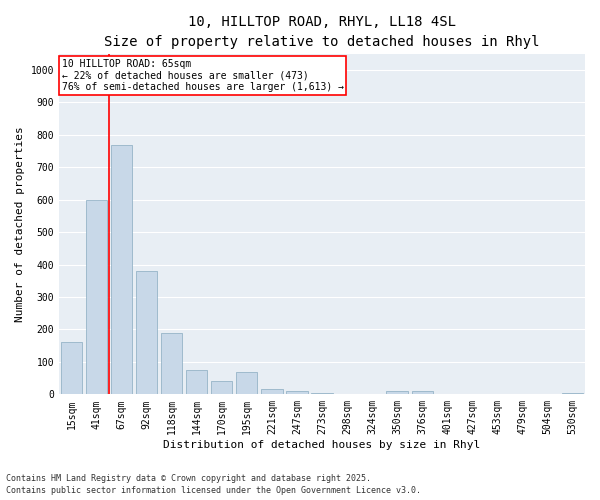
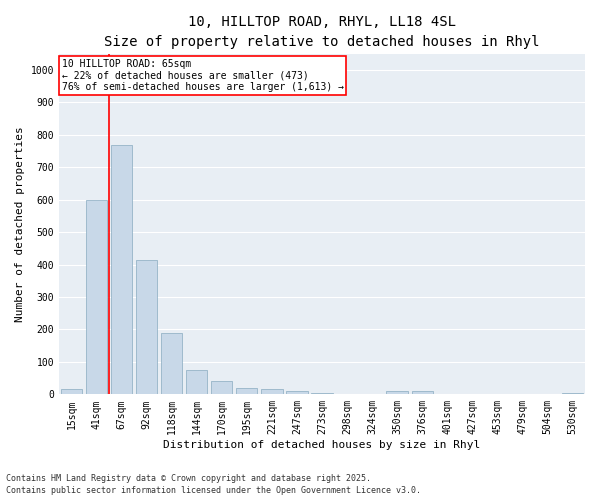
15sqm: 160 -> 15
92sqm: 380 -> 415
195sqm: 70 -> 20
